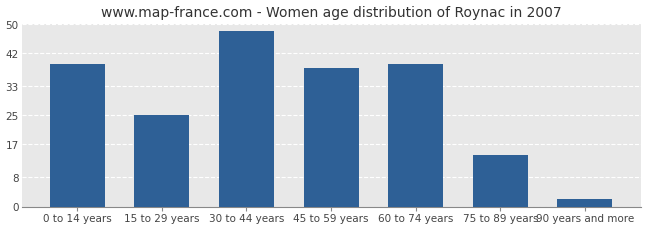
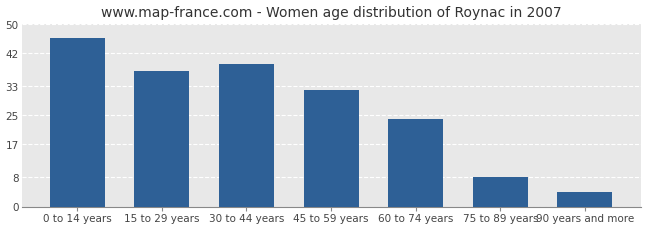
0 to 14 years: 39 -> 46
15 to 29 years: 25 -> 37
30 to 44 years: 48 -> 39
45 to 59 years: 38 -> 32
60 to 74 years: 39 -> 24
75 to 89 years: 14 -> 8
90 years and more: 2 -> 4
